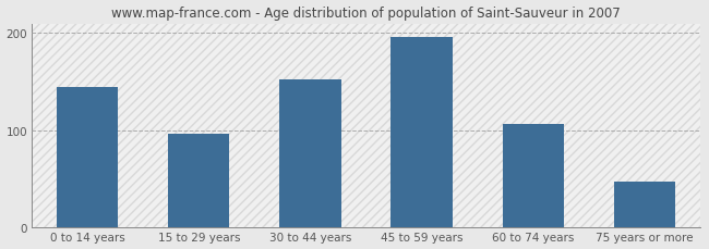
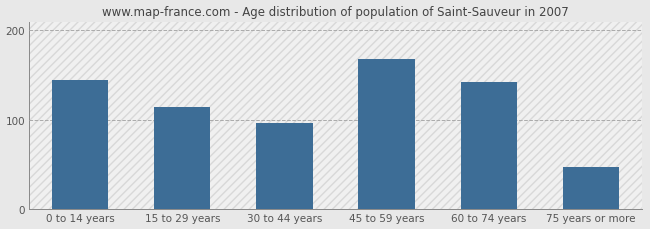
15 to 29 years: 97 -> 114
30 to 44 years: 152 -> 96
45 to 59 years: 196 -> 168
60 to 74 years: 106 -> 142
